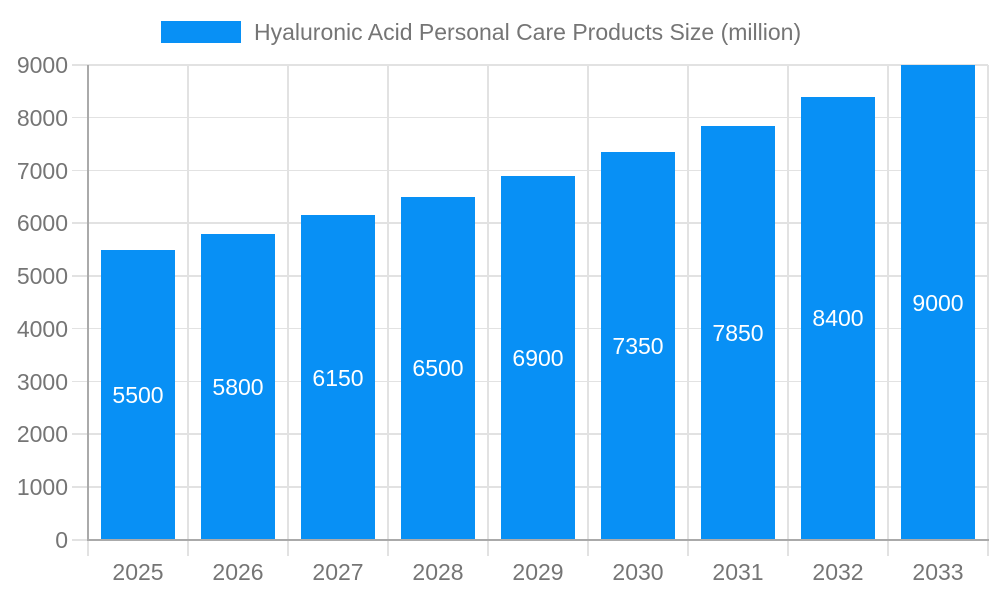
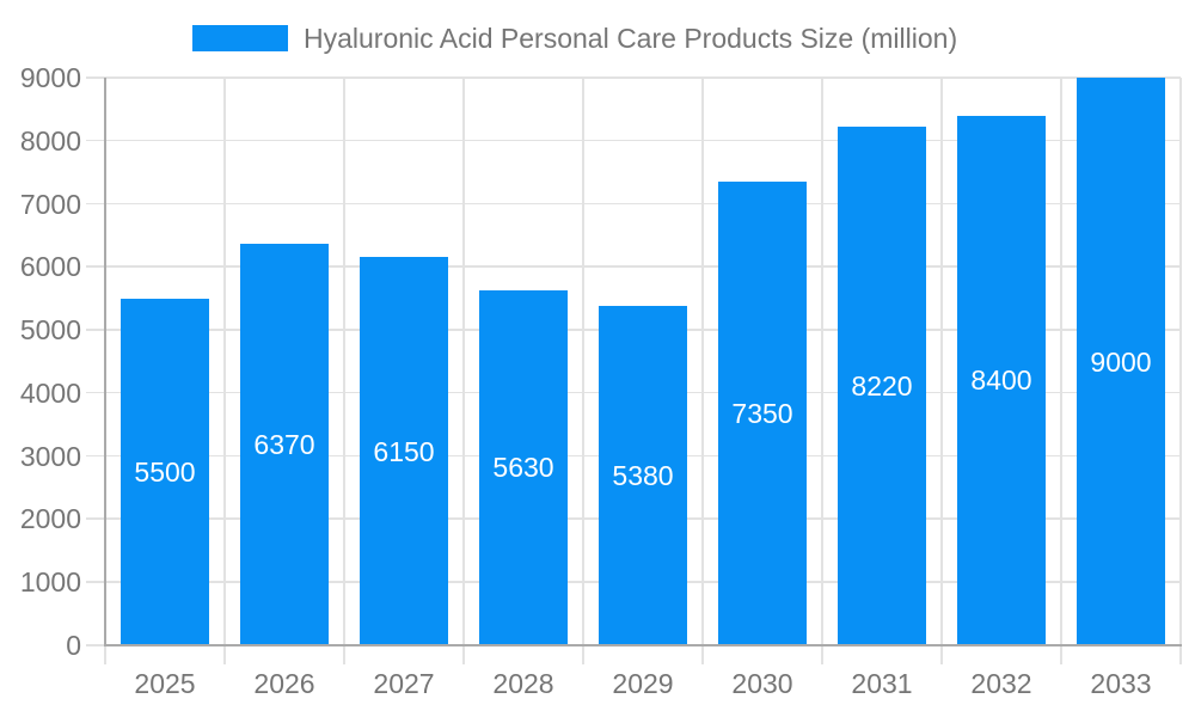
2026: 5800 -> 6370
2028: 6500 -> 5630
2029: 6900 -> 5380
2031: 7850 -> 8220
